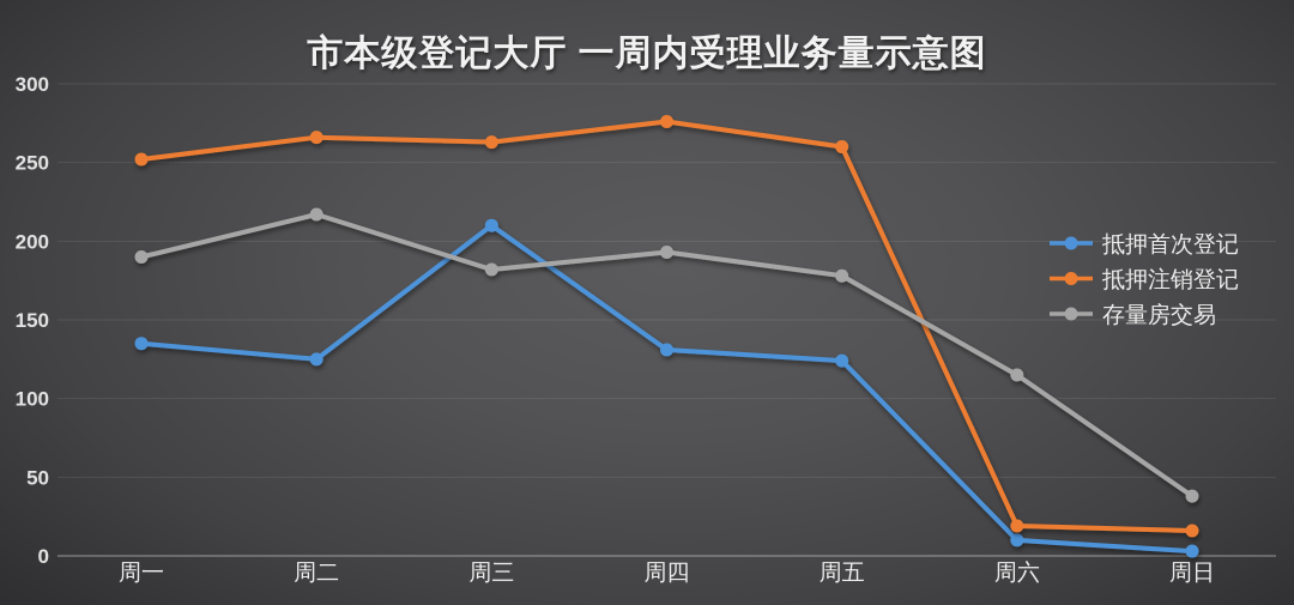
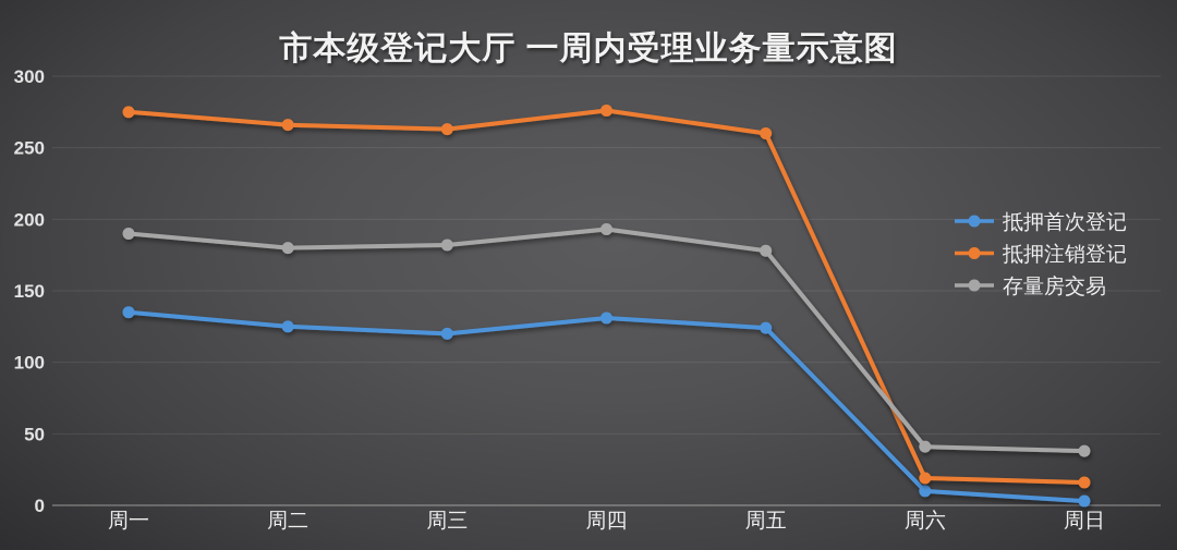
抵押注销登记/周一: 252 -> 275
存量房交易/周二: 217 -> 180
抵押首次登记/周三: 210 -> 120
存量房交易/周六: 115 -> 41
